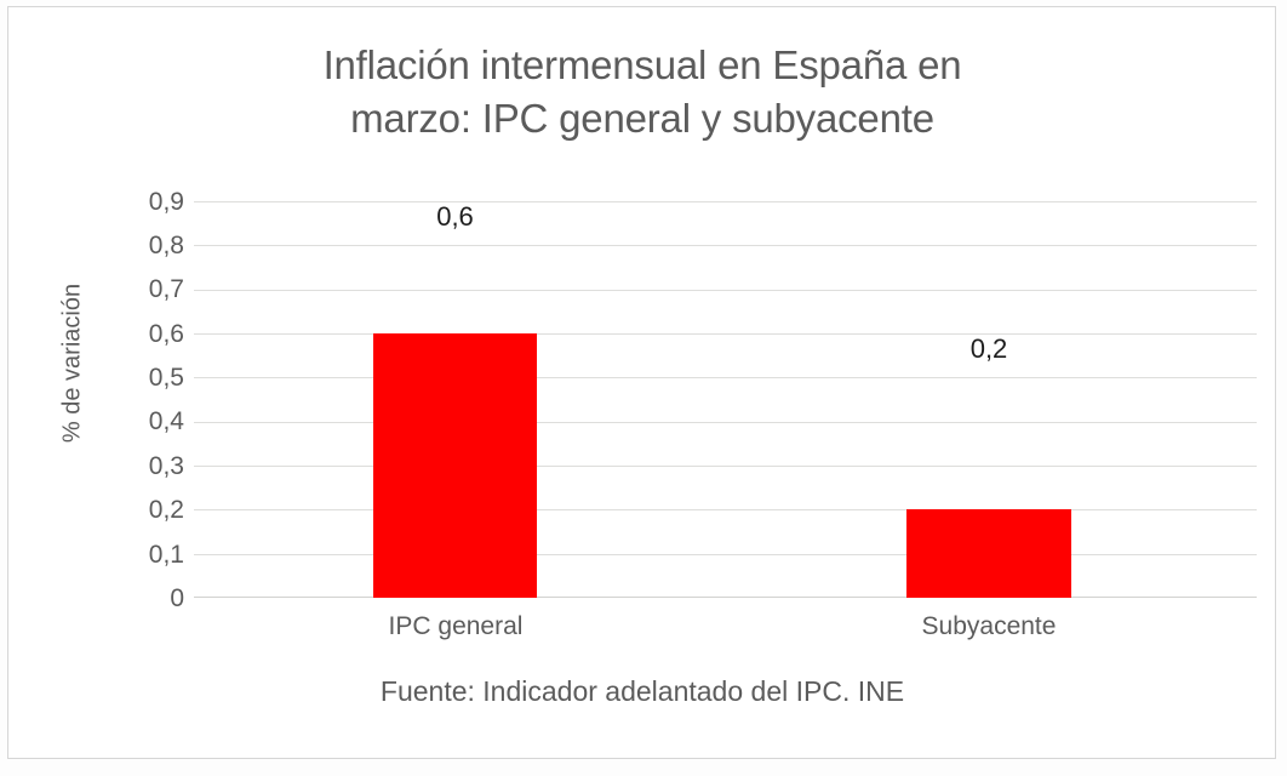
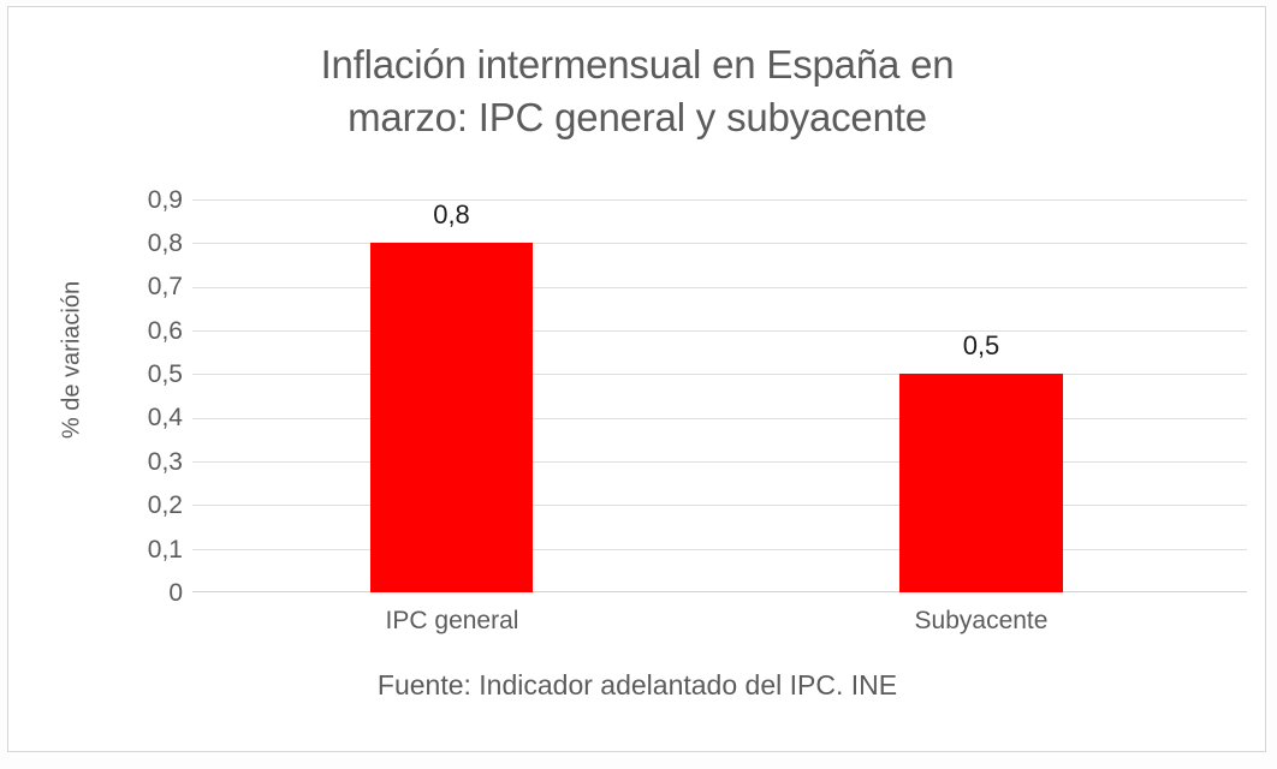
IPC general: 0,6 -> 0,8
Subyacente: 0,2 -> 0,5
